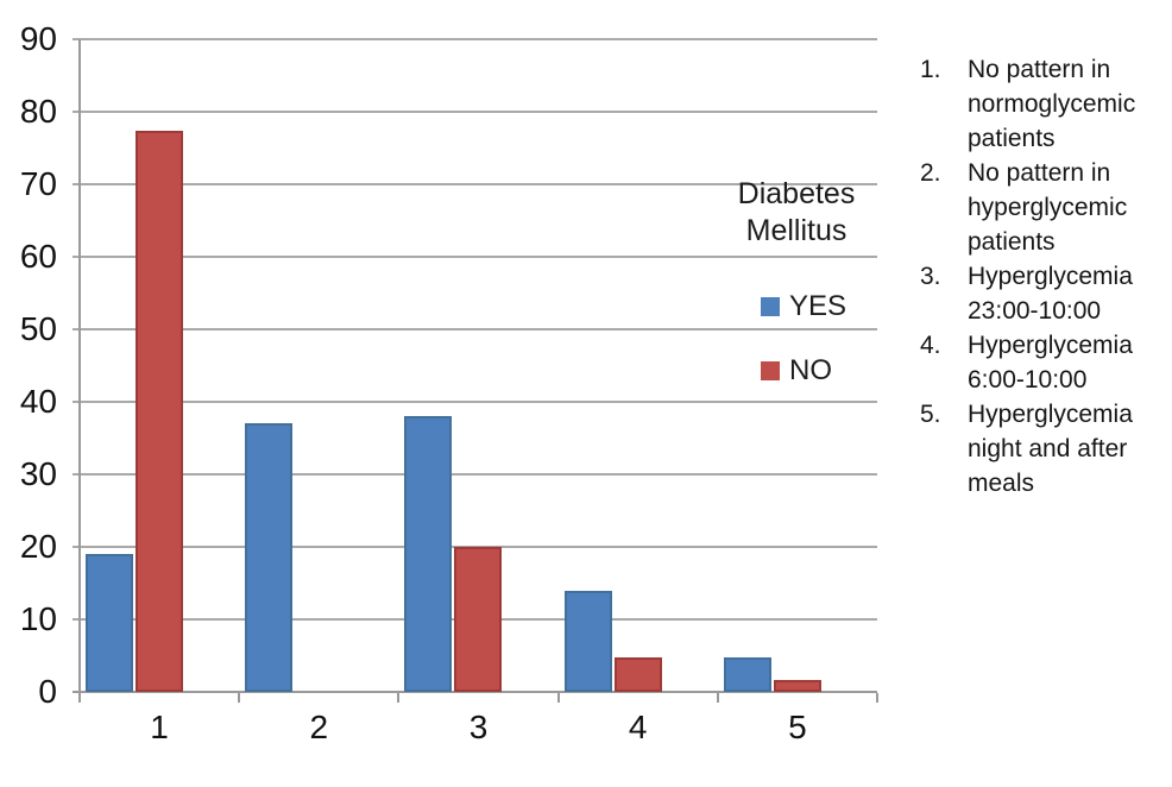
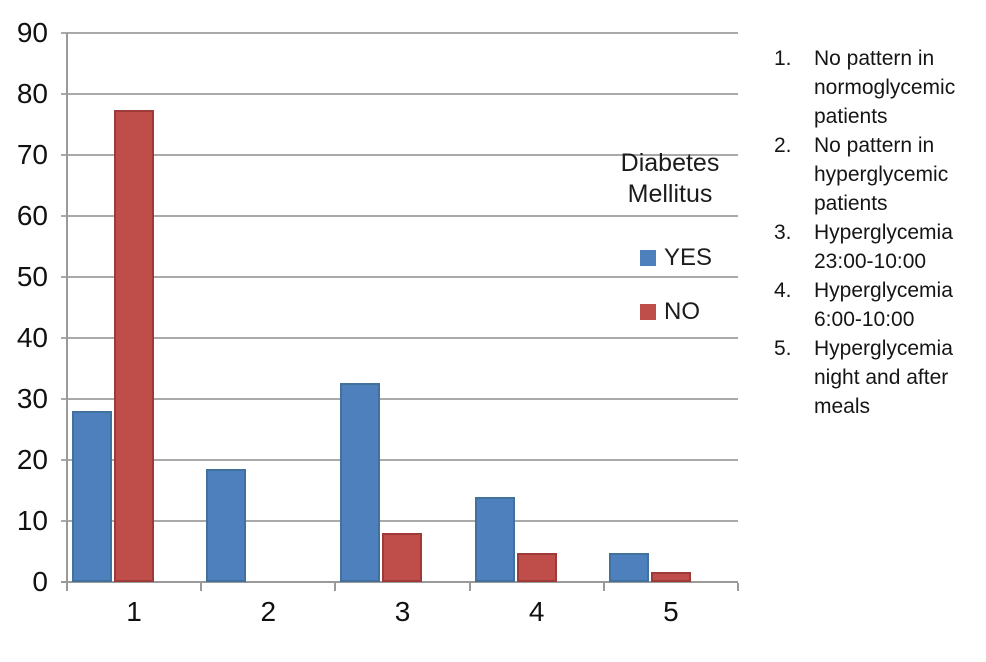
YES/1: 19 -> 28
YES/2: 37 -> 19
YES/3: 38 -> 33
NO/3: 20 -> 8
